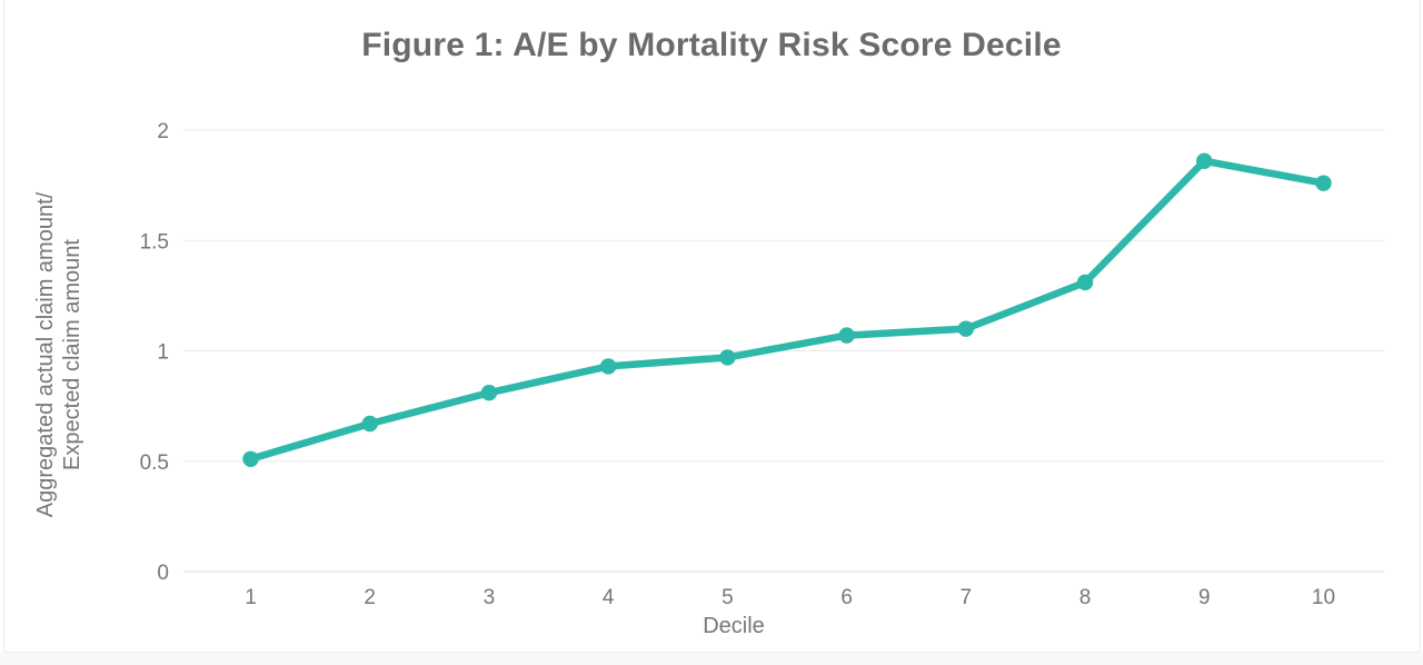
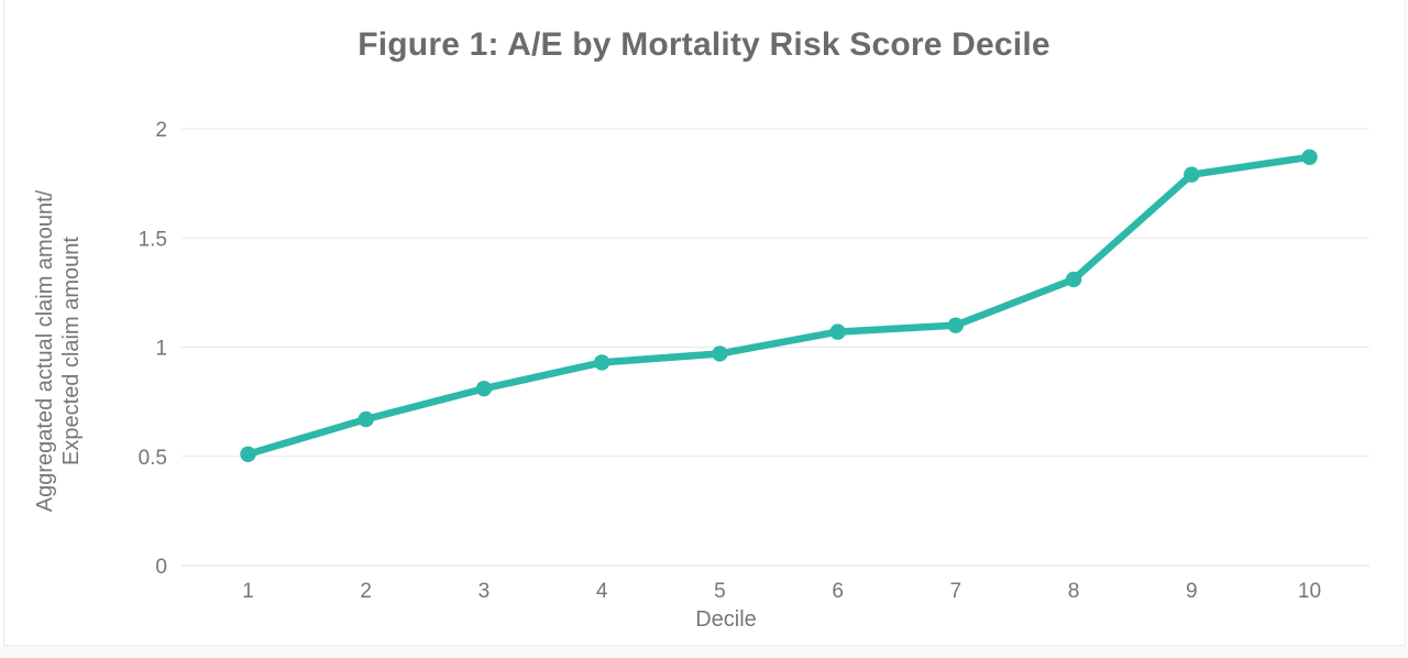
9: 1.86 -> 1.79
10: 1.76 -> 1.87
